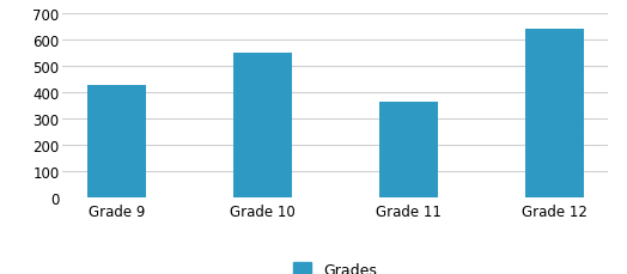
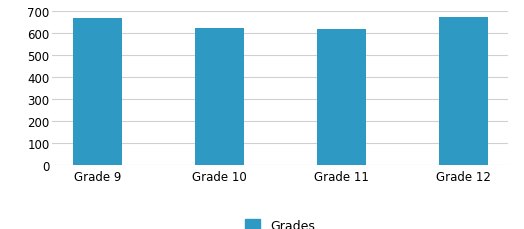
Grade 9: 425 -> 665
Grade 10: 550 -> 621
Grade 11: 360 -> 616
Grade 12: 640 -> 671
